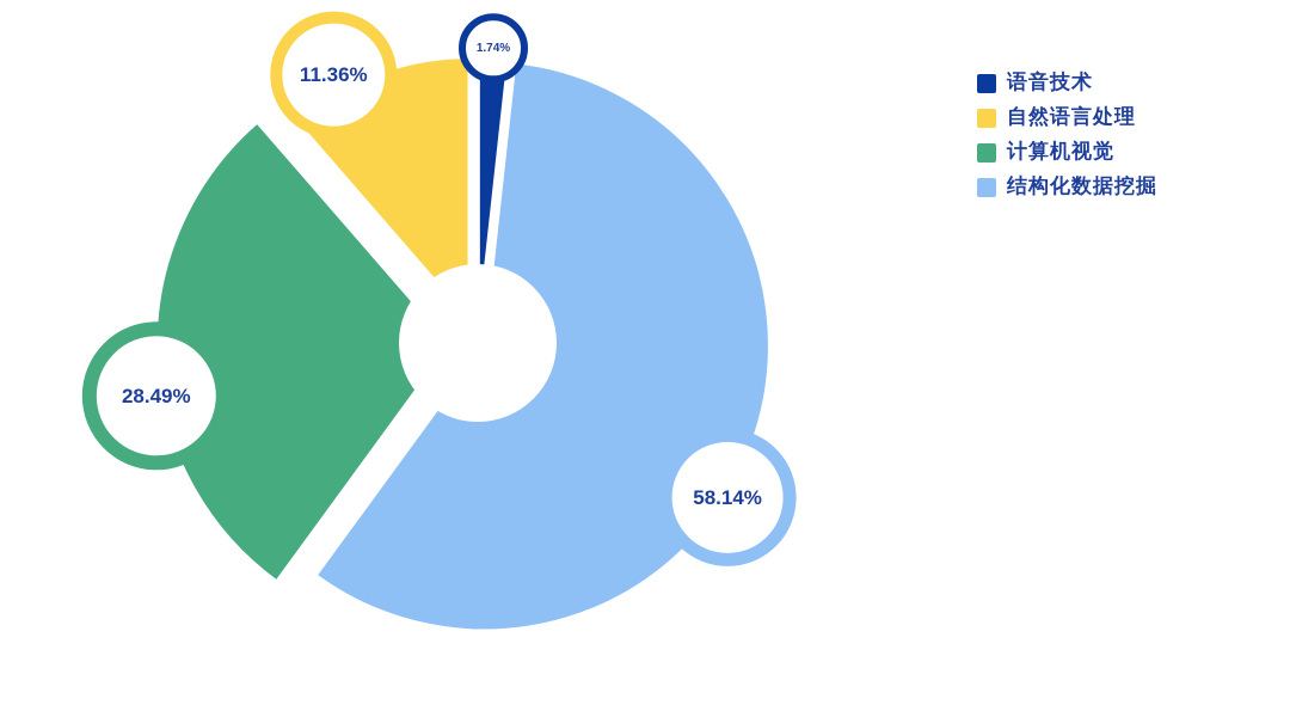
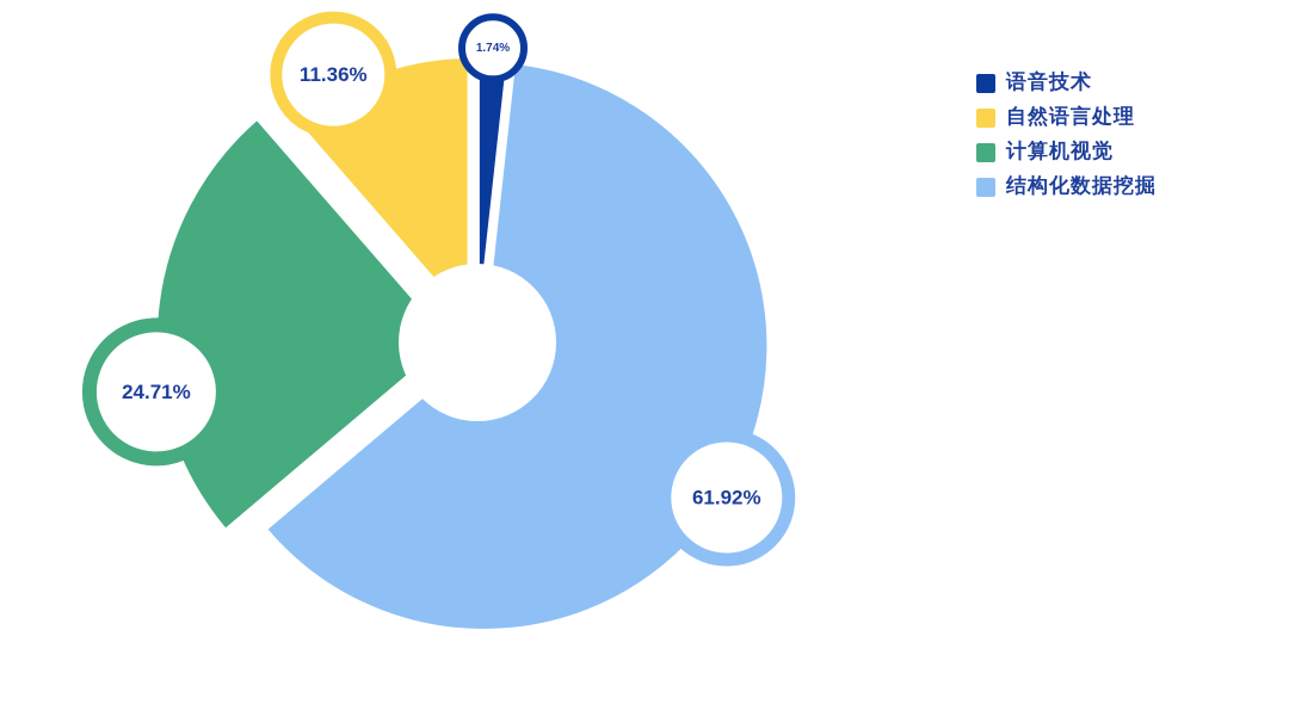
计算机视觉: 28.49% -> 24.71%
结构化数据挖掘: 58.14% -> 61.92%
